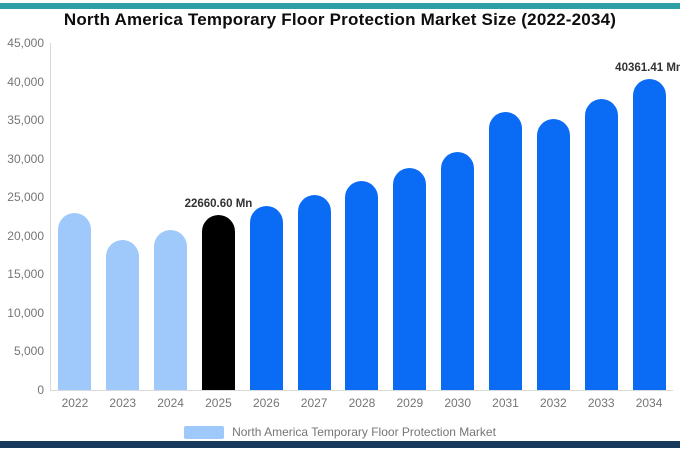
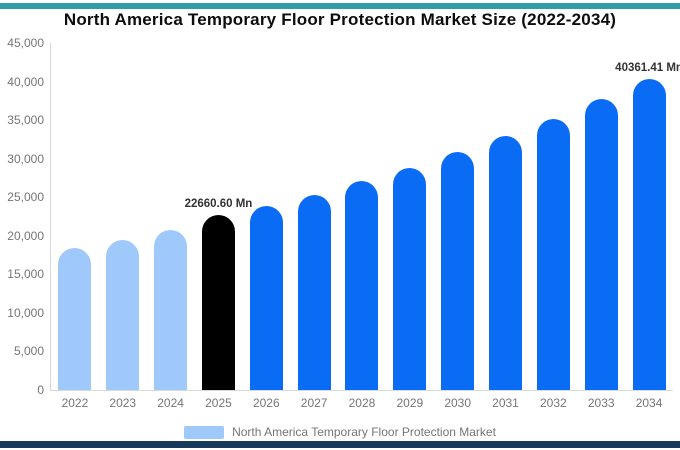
2022: 23000 -> 18000
2031: 36000 -> 33000
